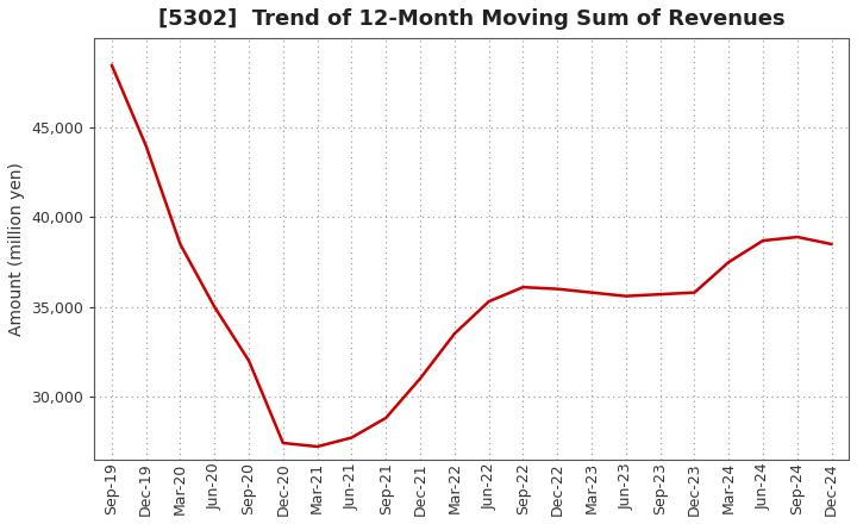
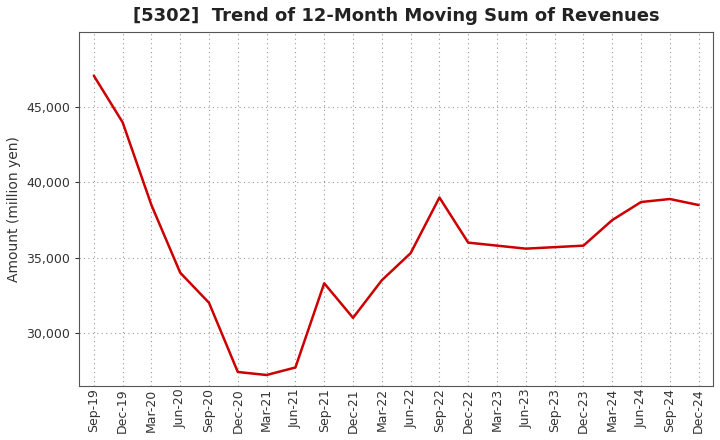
Sep-19: 48,500 -> 47,100
Jun-20: 35,000 -> 34,000
Sep-21: 28,800 -> 33,300
Sep-22: 36,100 -> 39,000
